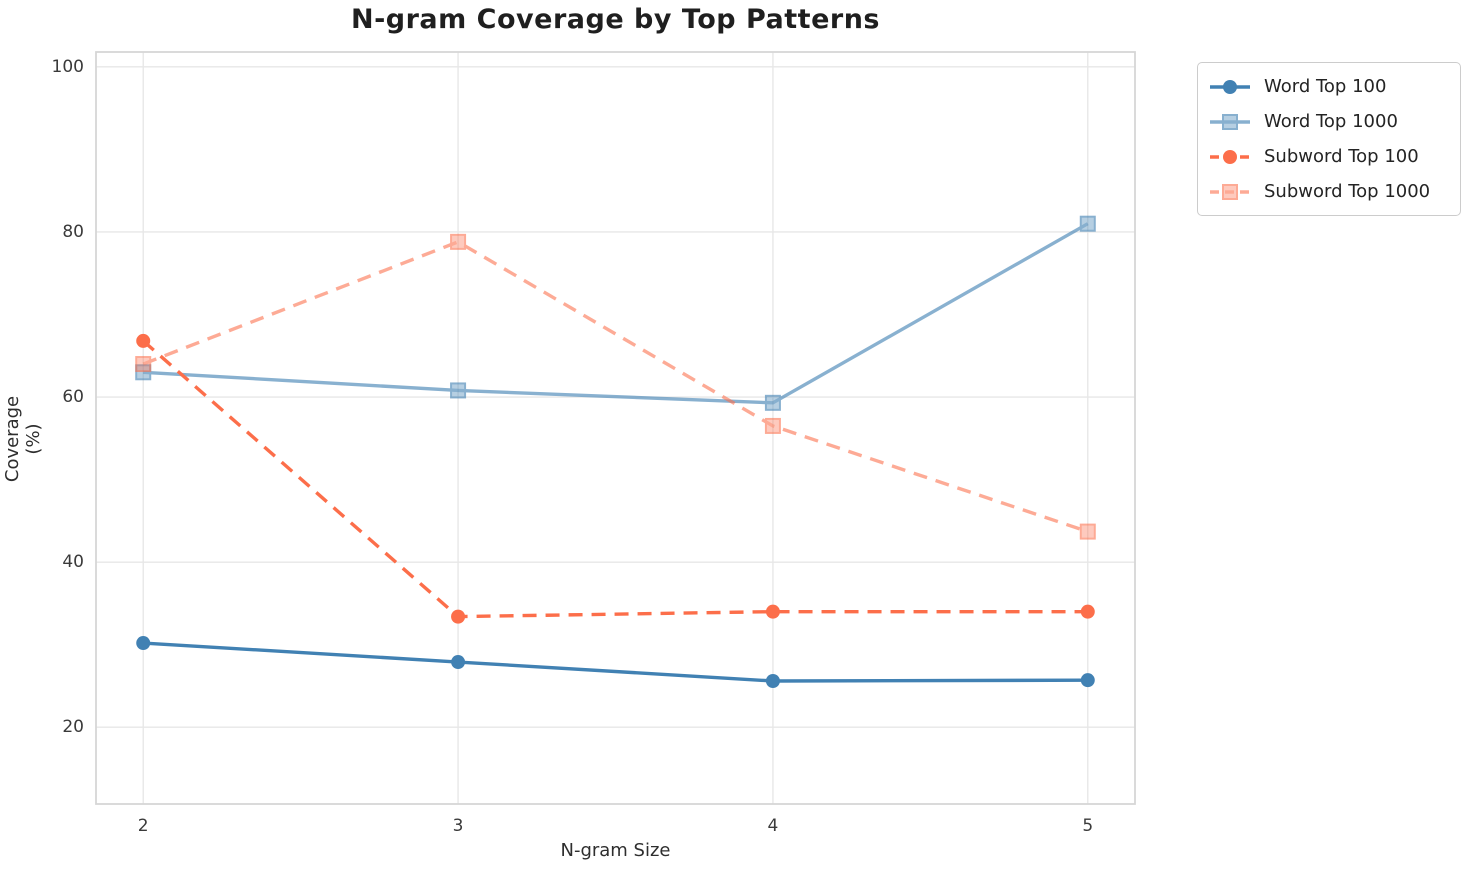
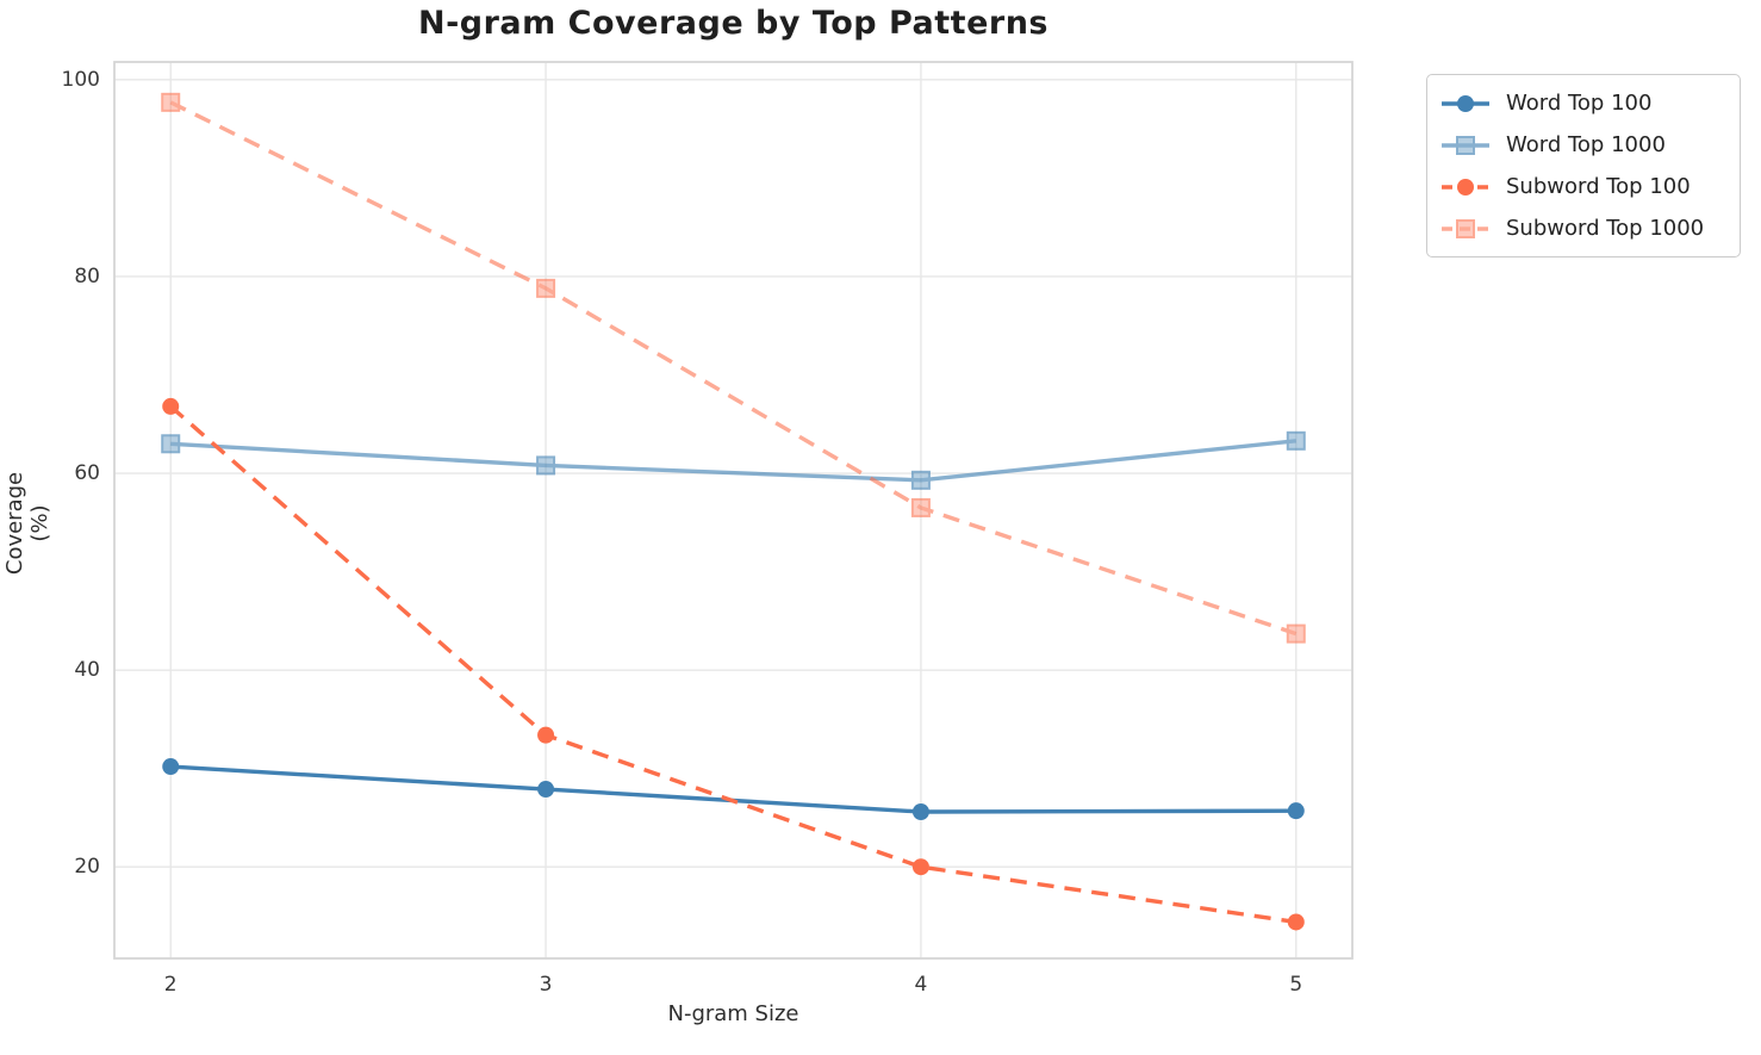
Subword Top 1000/2: 64 -> 98
Subword Top 100/4: 34 -> 20
Word Top 1000/5: 81 -> 63
Subword Top 100/5: 34 -> 14
